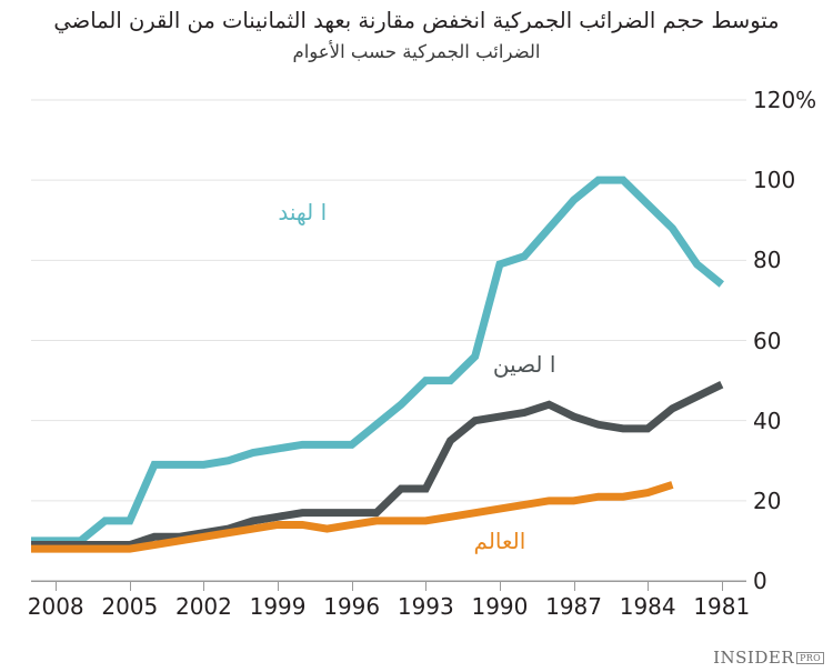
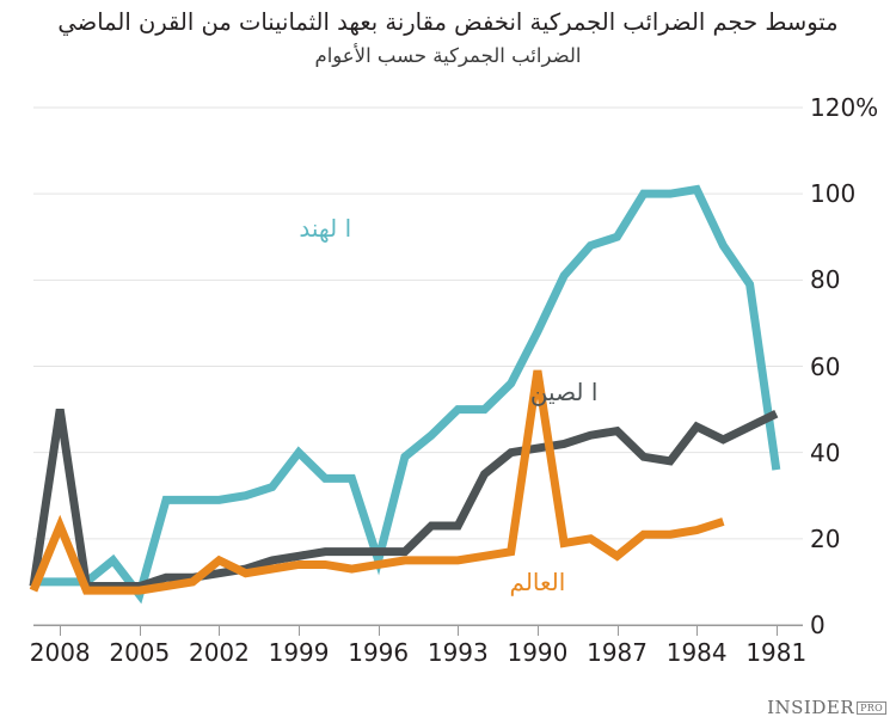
الصين/2008: 9% -> 50%
العالم/2008: 8% -> 23%
الهند/2005: 15% -> 7%
العالم/2002: 11% -> 15%
الهند/1999: 33% -> 40%
الهند/1996: 34% -> 15%
الهند/1990: 79% -> 68%
العالم/1990: 18% -> 59%
الهند/1987: 95% -> 90%
الصين/1987: 41% -> 45%
العالم/1987: 20% -> 16%
الهند/1984: 94% -> 101%
الصين/1984: 38% -> 46%
الهند/1981: 74% -> 36%
